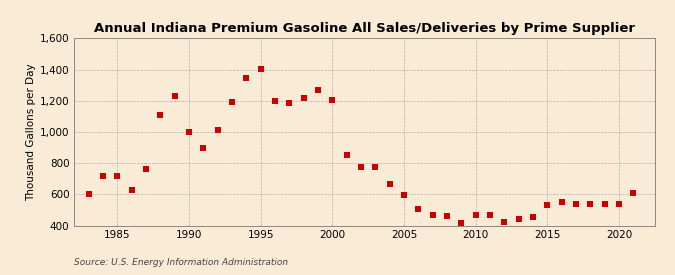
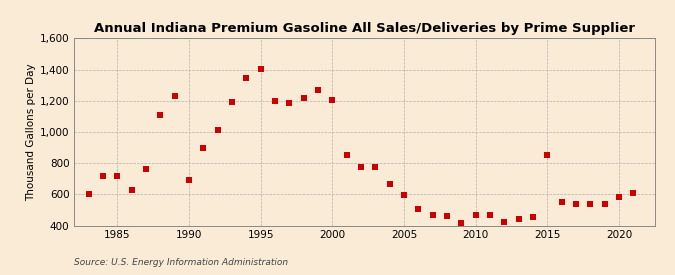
1990: 1,000 -> 690
2015: 530 -> 850
2020: 540 -> 580
